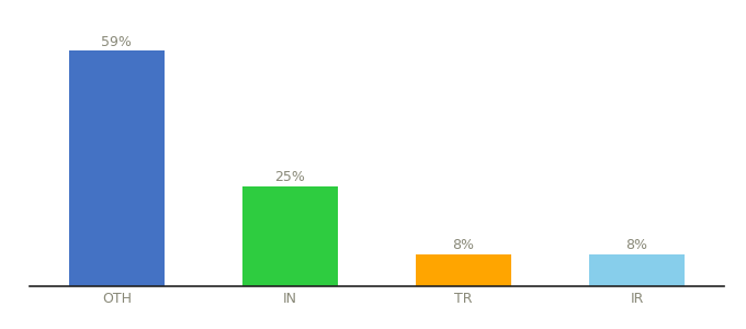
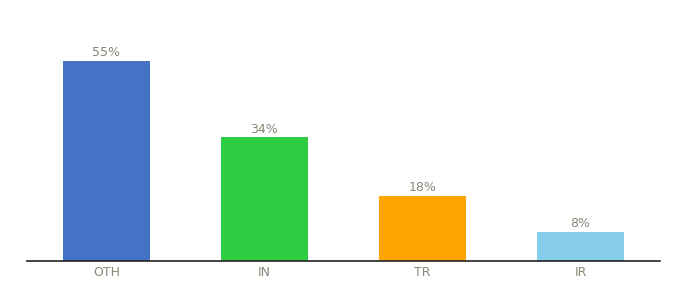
OTH: 59% -> 55%
IN: 25% -> 34%
TR: 8% -> 18%
